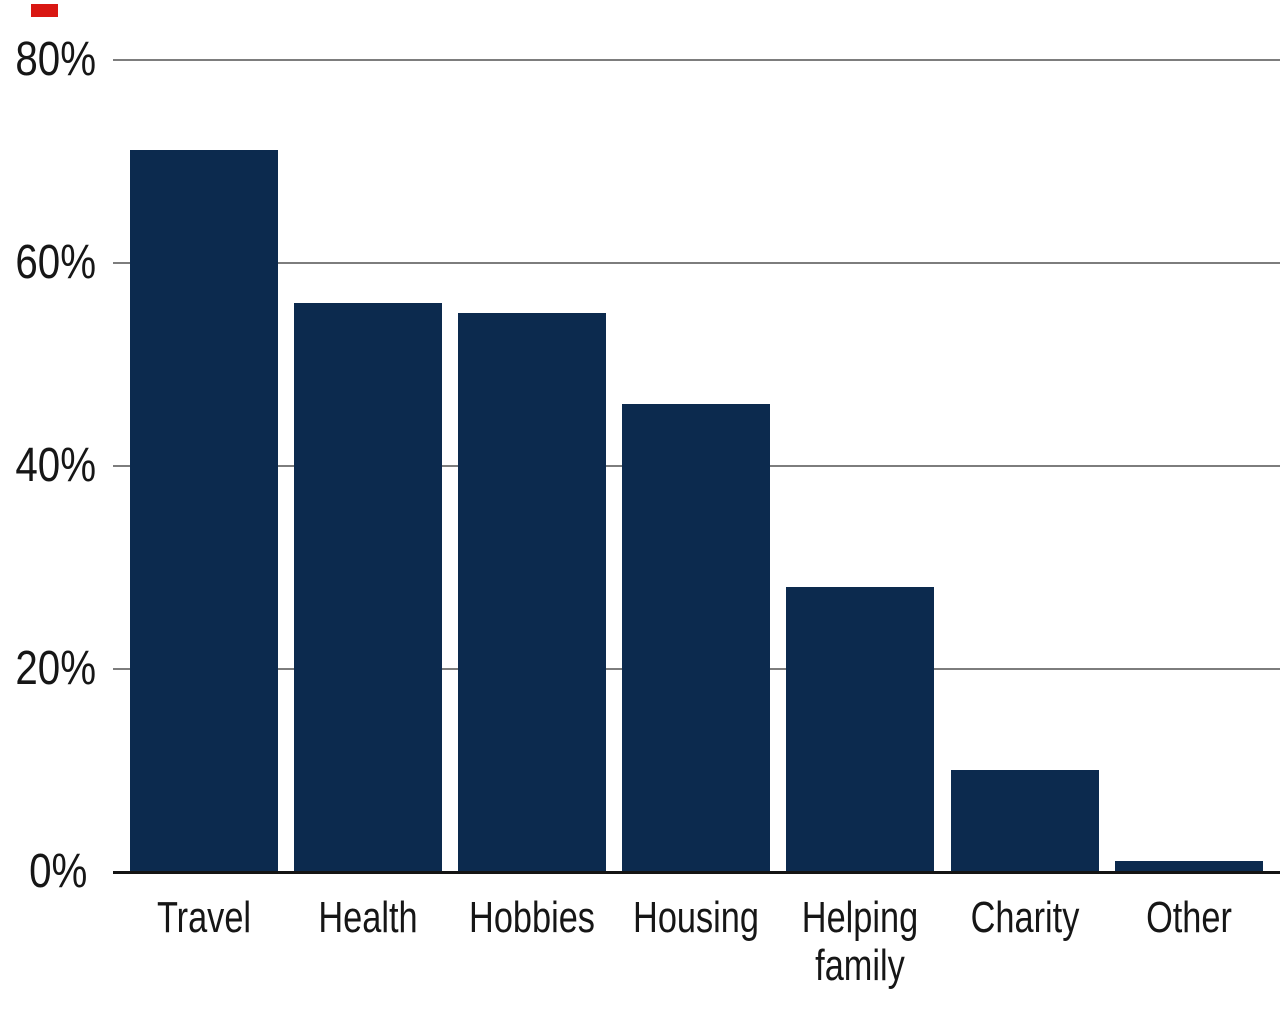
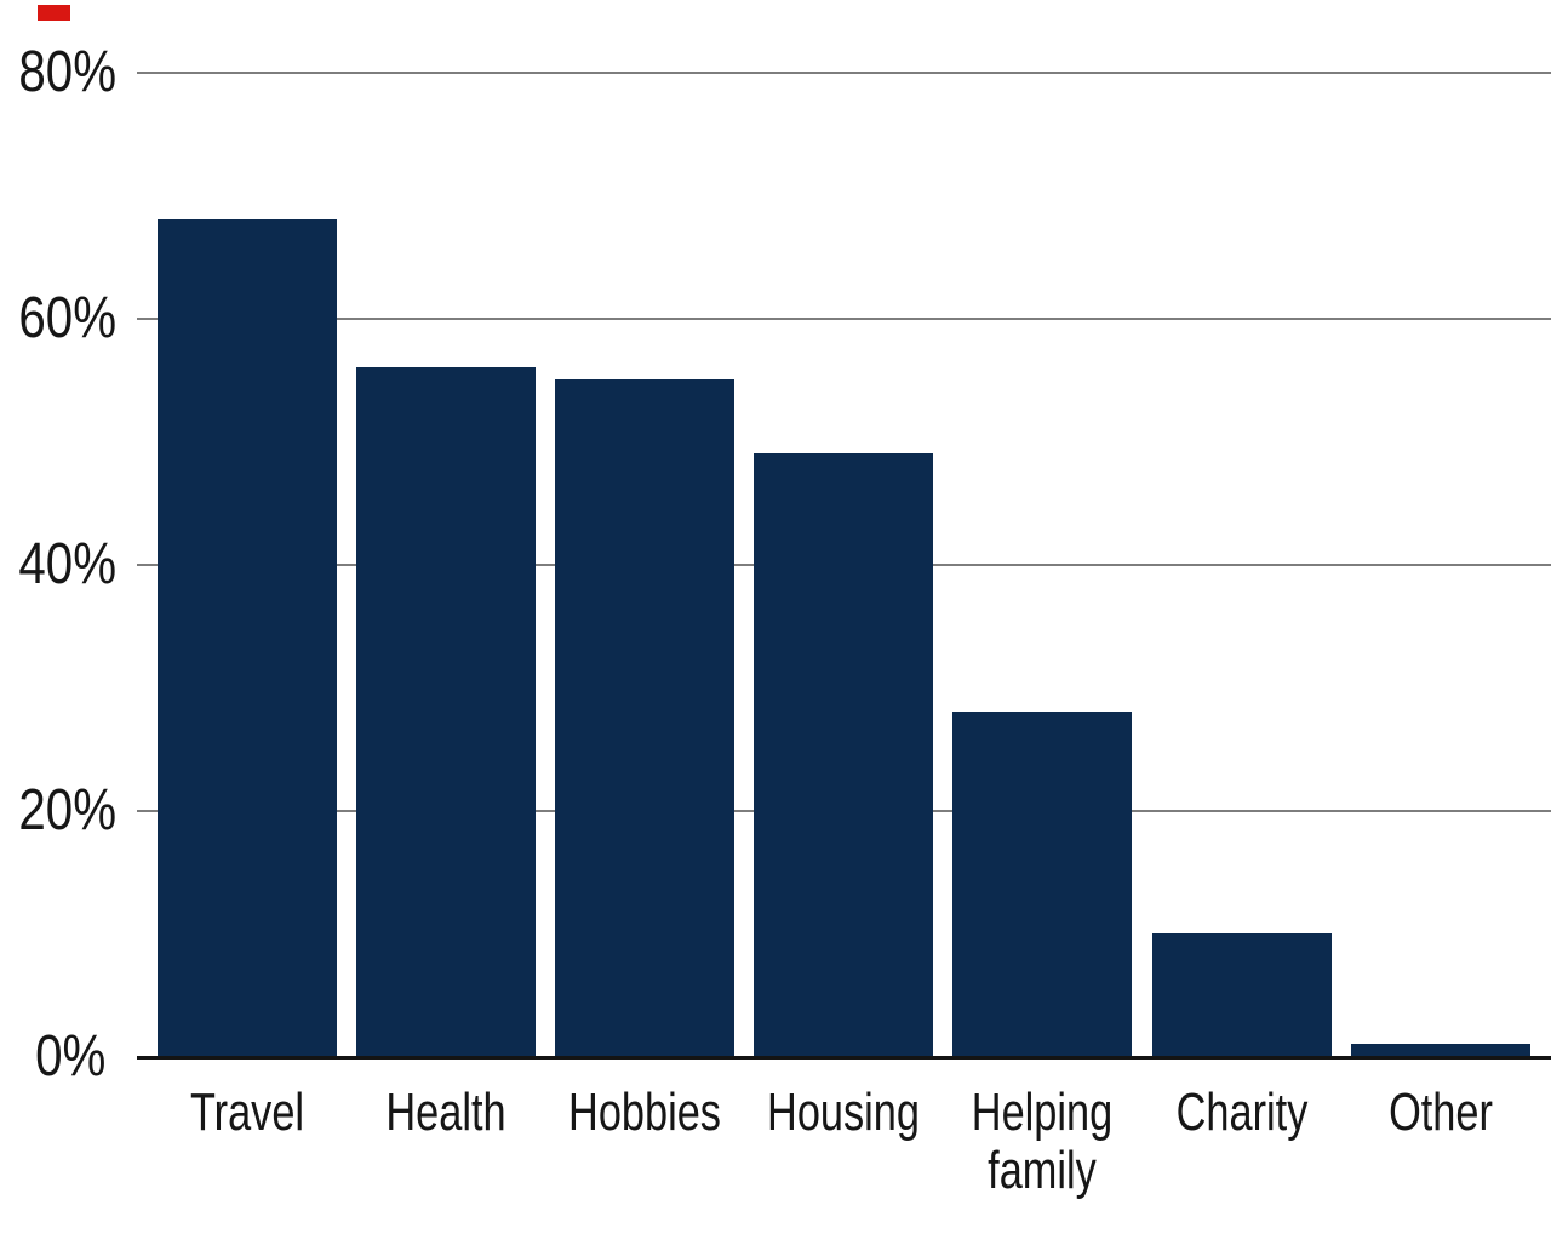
Travel: 71% -> 68%
Housing: 46% -> 49%
